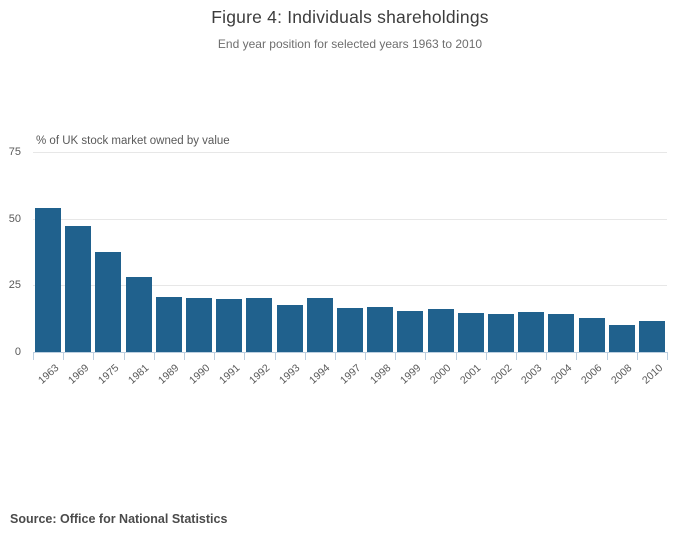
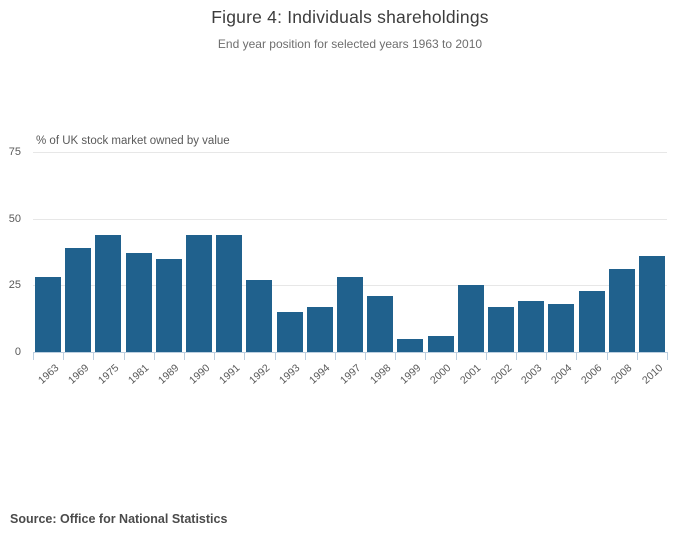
1963: 54 -> 28
1969: 47 -> 39
1975: 38 -> 44
1981: 28 -> 37
1989: 21 -> 35
1990: 20 -> 44
1991: 20 -> 44
1992: 20 -> 27
1993: 18 -> 15
1994: 20 -> 17
1997: 16 -> 28
1998: 17 -> 21
1999: 15 -> 5
2000: 16 -> 6
2001: 15 -> 25
2002: 14 -> 17
2003: 15 -> 19
2004: 14 -> 18
2006: 13 -> 23
2008: 10 -> 31
2010: 12 -> 36
